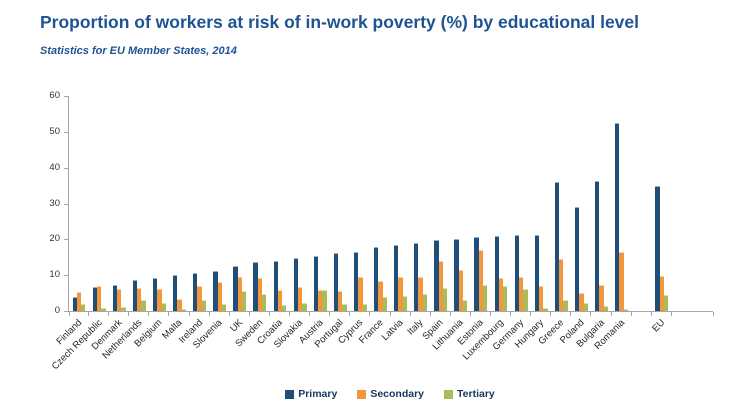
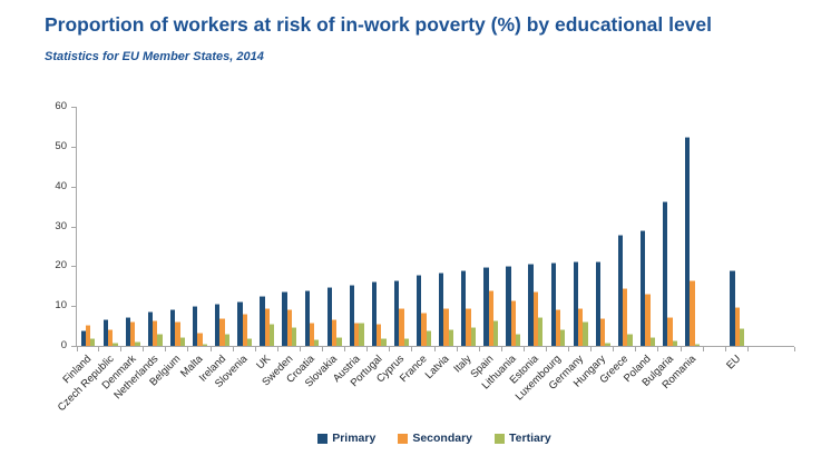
Secondary/Czech Republic: 7 -> 4
Secondary/Estonia: 17 -> 14
Tertiary/Luxembourg: 7 -> 4
Primary/Greece: 36 -> 28
Secondary/Poland: 5 -> 13
Primary/EU: 35 -> 19
